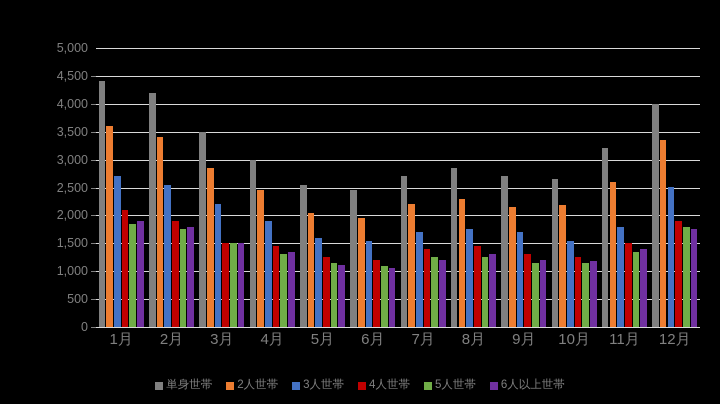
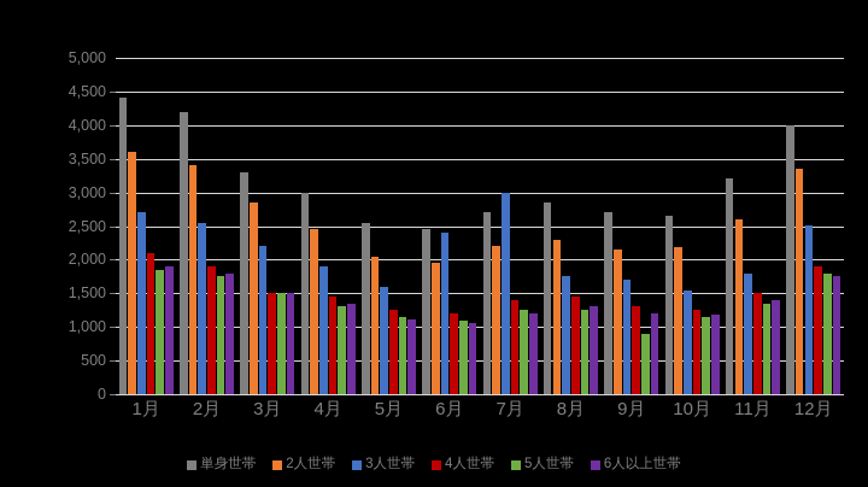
単身世帯/3月: 3500 -> 3300
3人世帯/6月: 1600 -> 2400
3人世帯/7月: 1700 -> 3000
5人世帯/9月: 1200 -> 900
